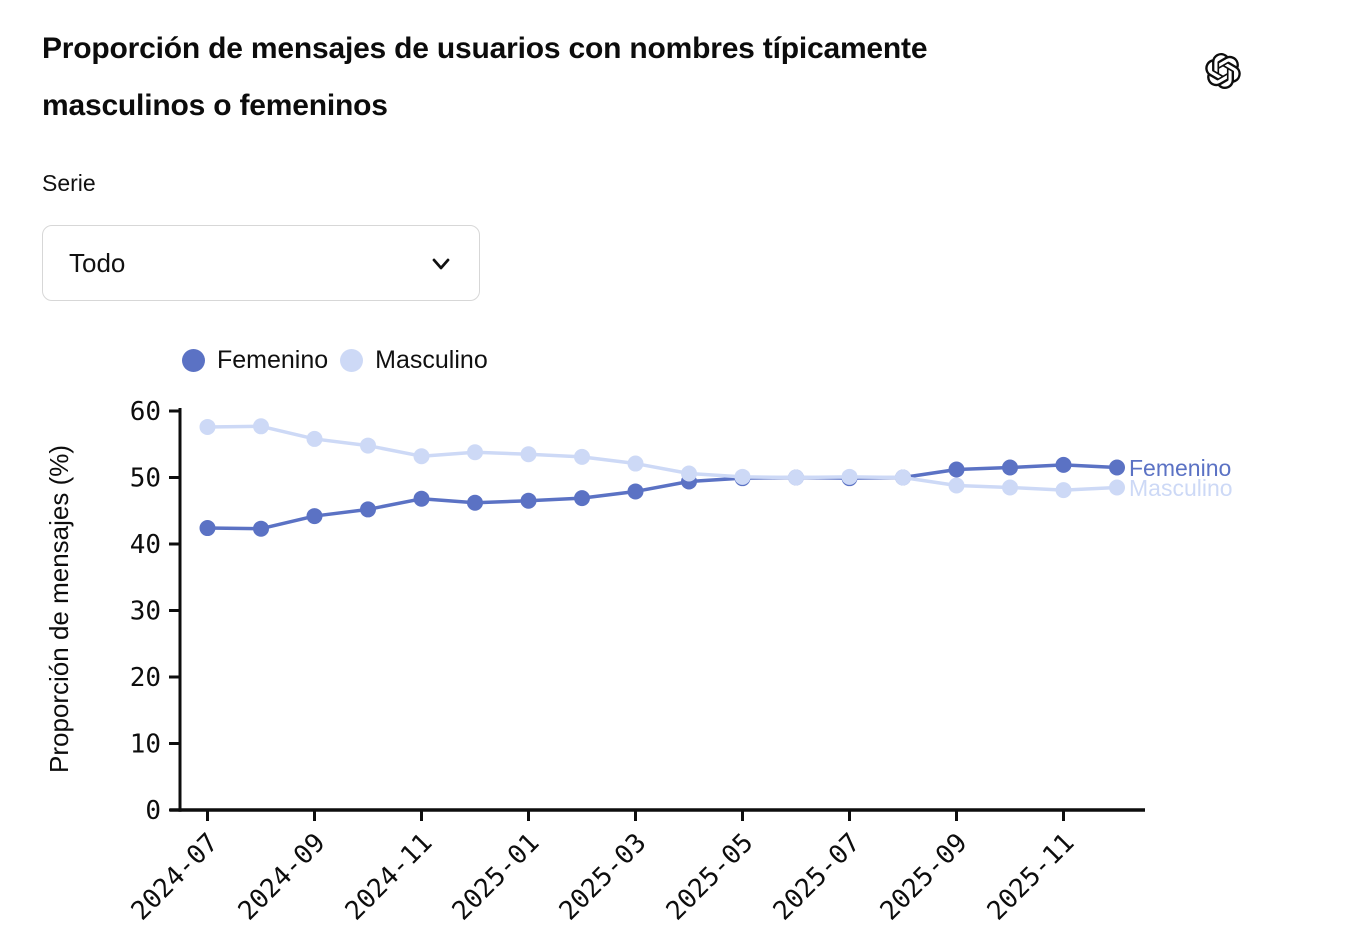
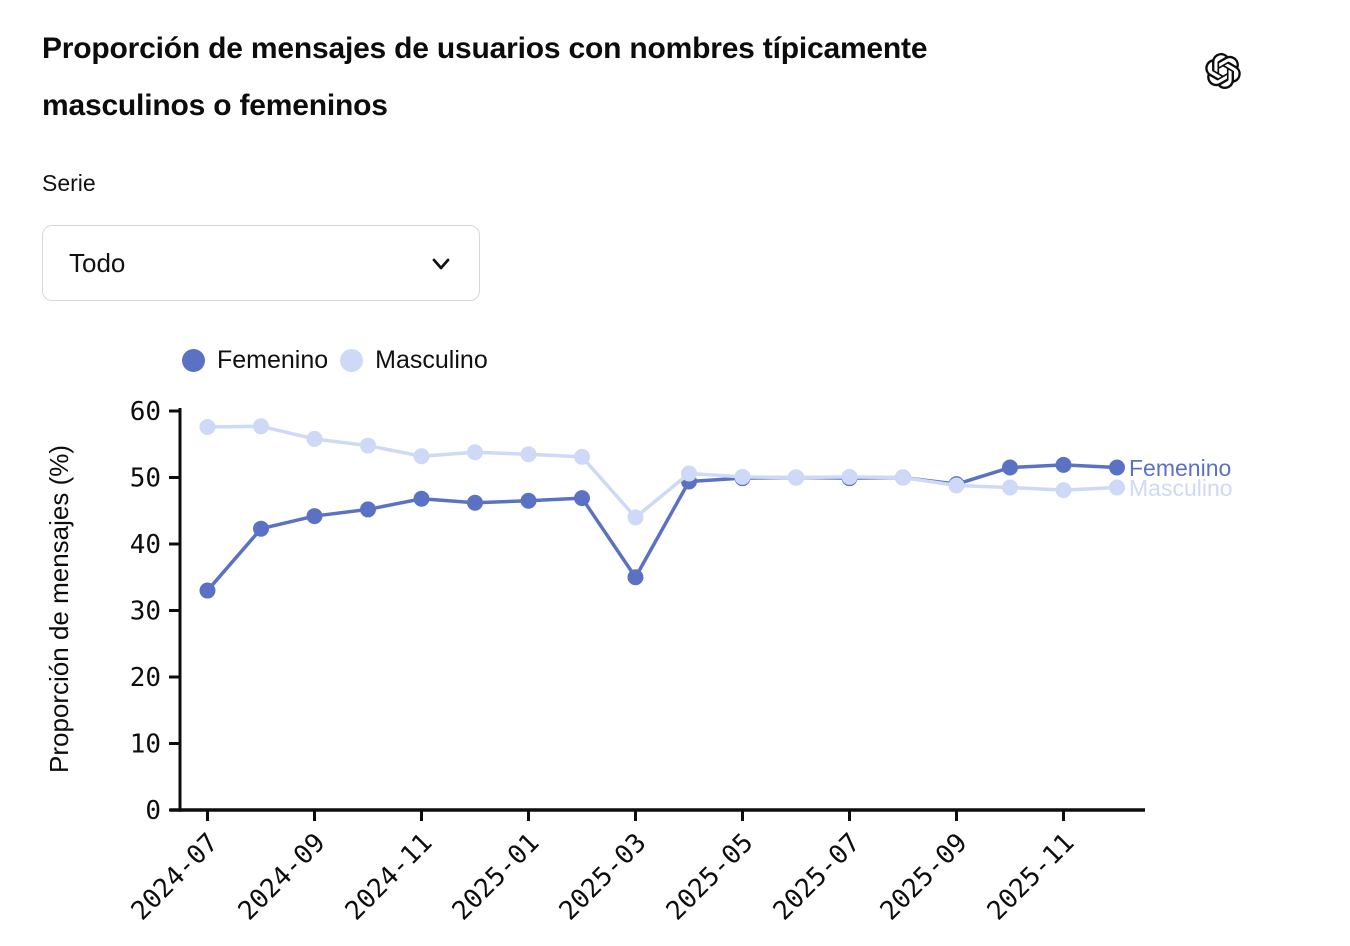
Femenino/2024-07: 42 -> 33
Femenino/2025-03: 48 -> 35
Masculino/2025-03: 52 -> 44
Femenino/2025-09: 51 -> 49
